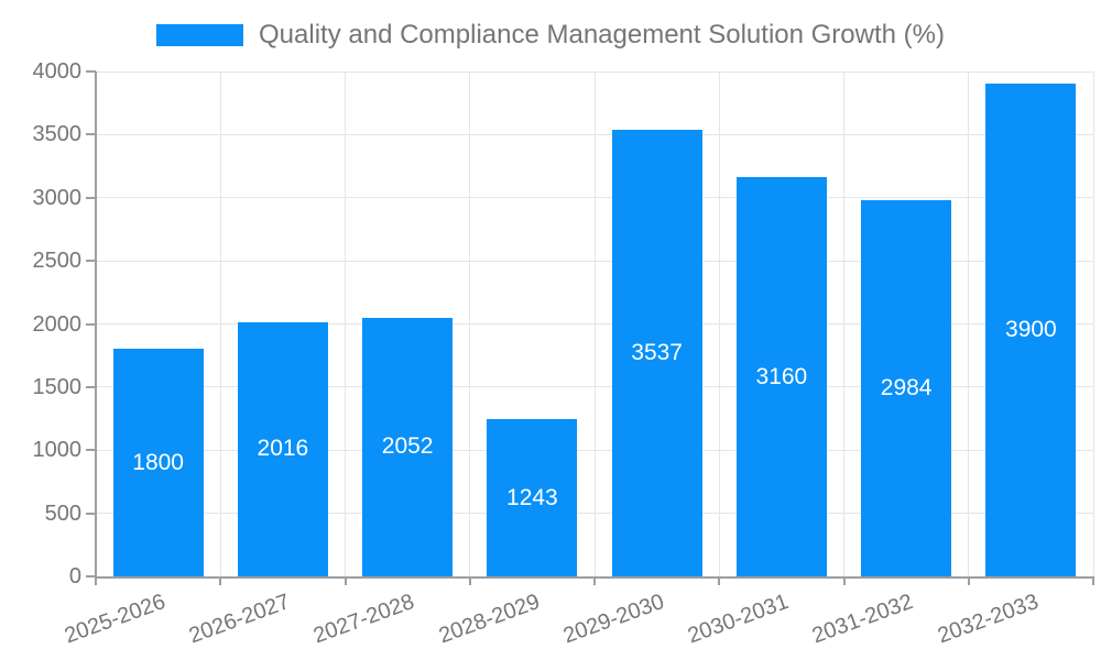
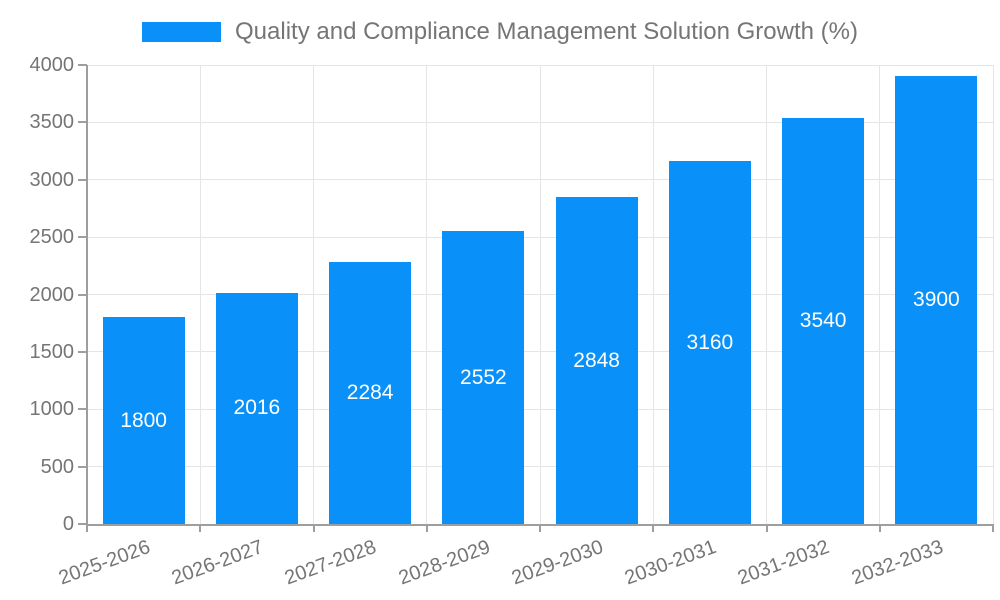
2027-2028: 2052 -> 2284
2028-2029: 1243 -> 2552
2029-2030: 3537 -> 2848
2031-2032: 2984 -> 3540
